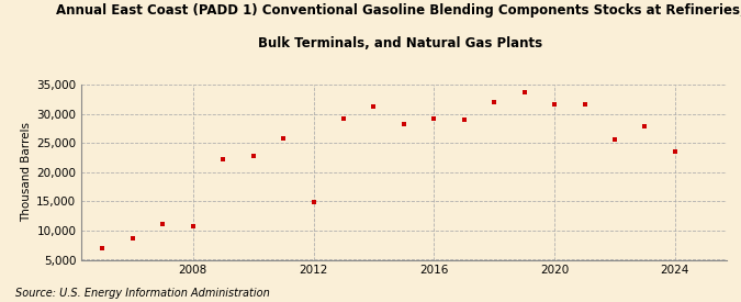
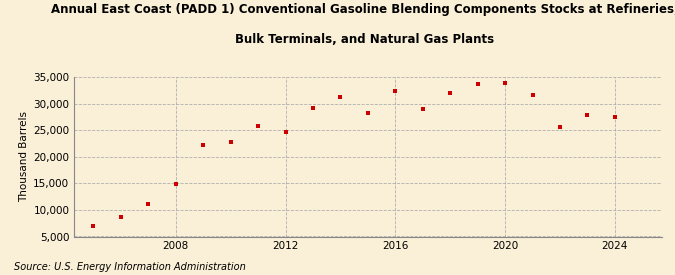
2008: 10,800 -> 14,800
2012: 14,800 -> 24,700
2016: 29,200 -> 32,400
2020: 31,600 -> 33,900
2024: 23,600 -> 27,500
